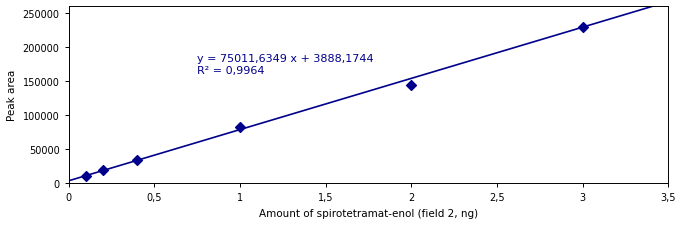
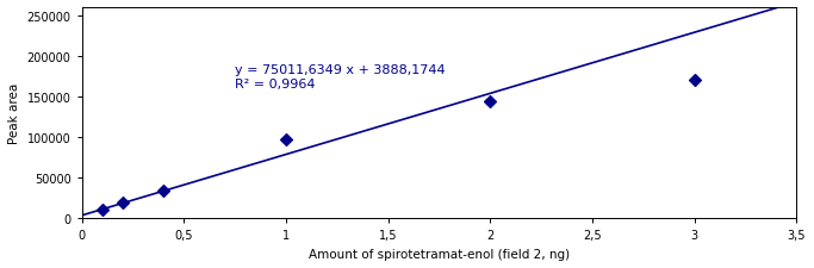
1: 82000 -> 98000
3: 229000 -> 170000
